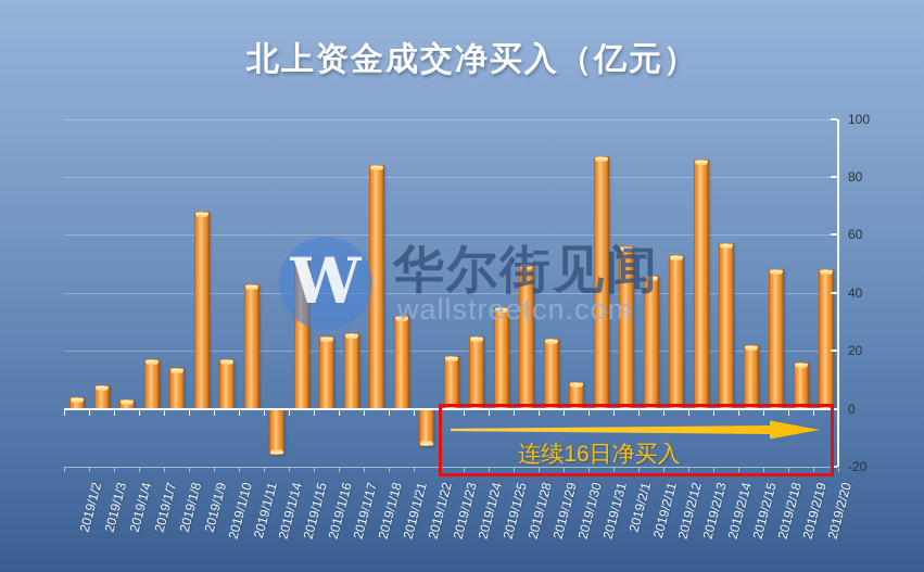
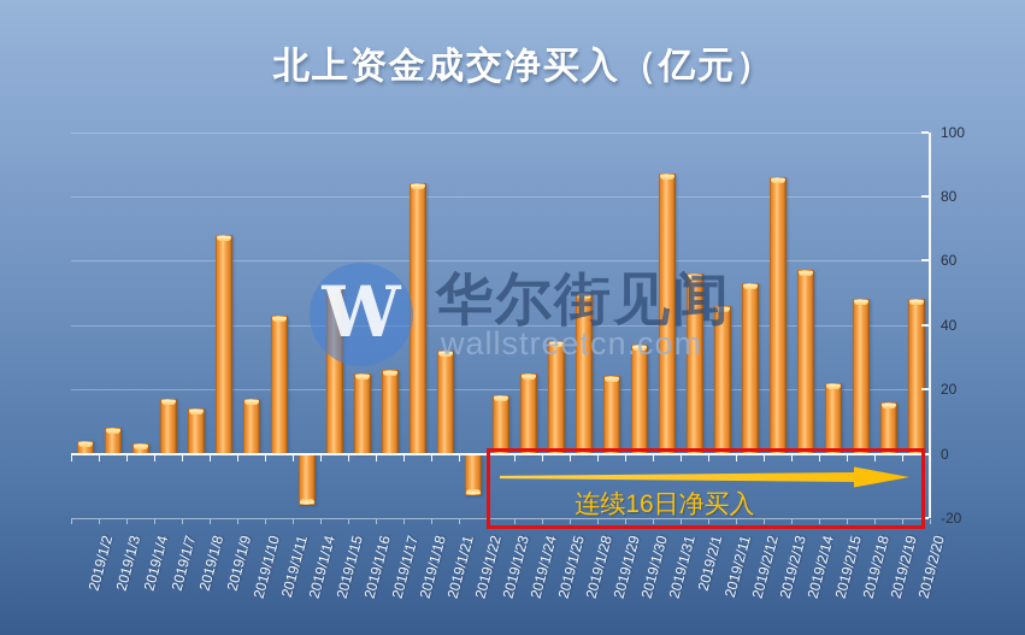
2019/1/30: 9 -> 34
